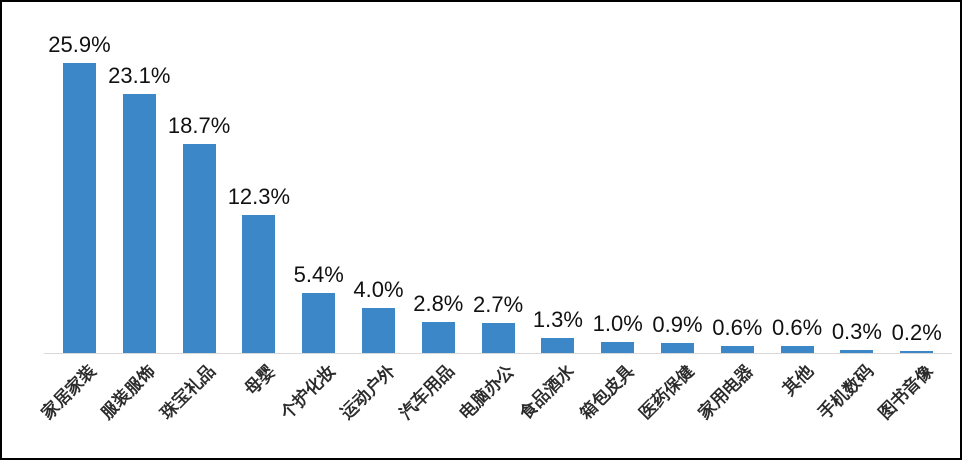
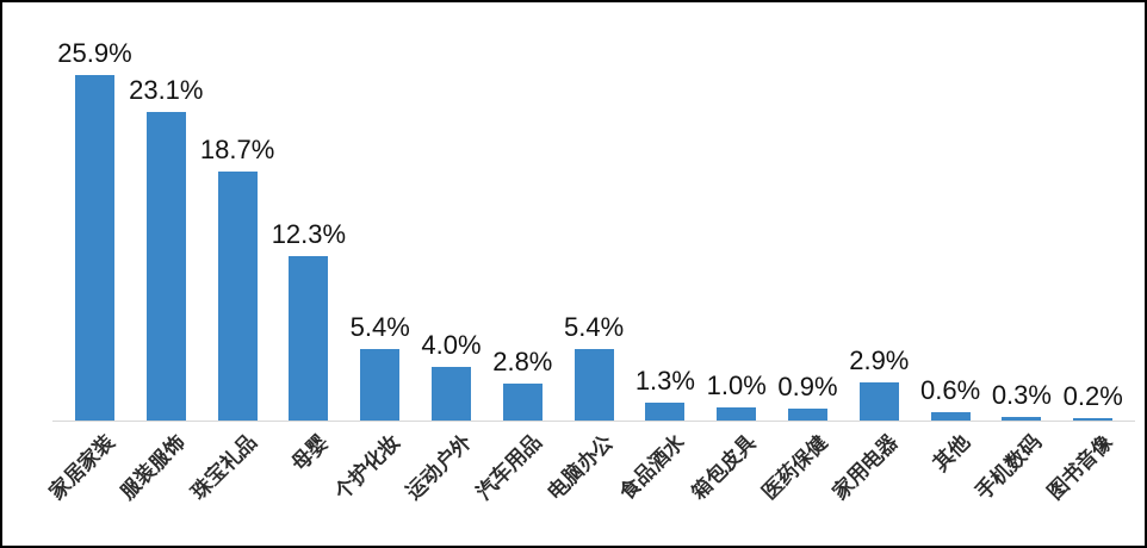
电脑办公: 2.7% -> 5.4%
家用电器: 0.6% -> 2.9%
